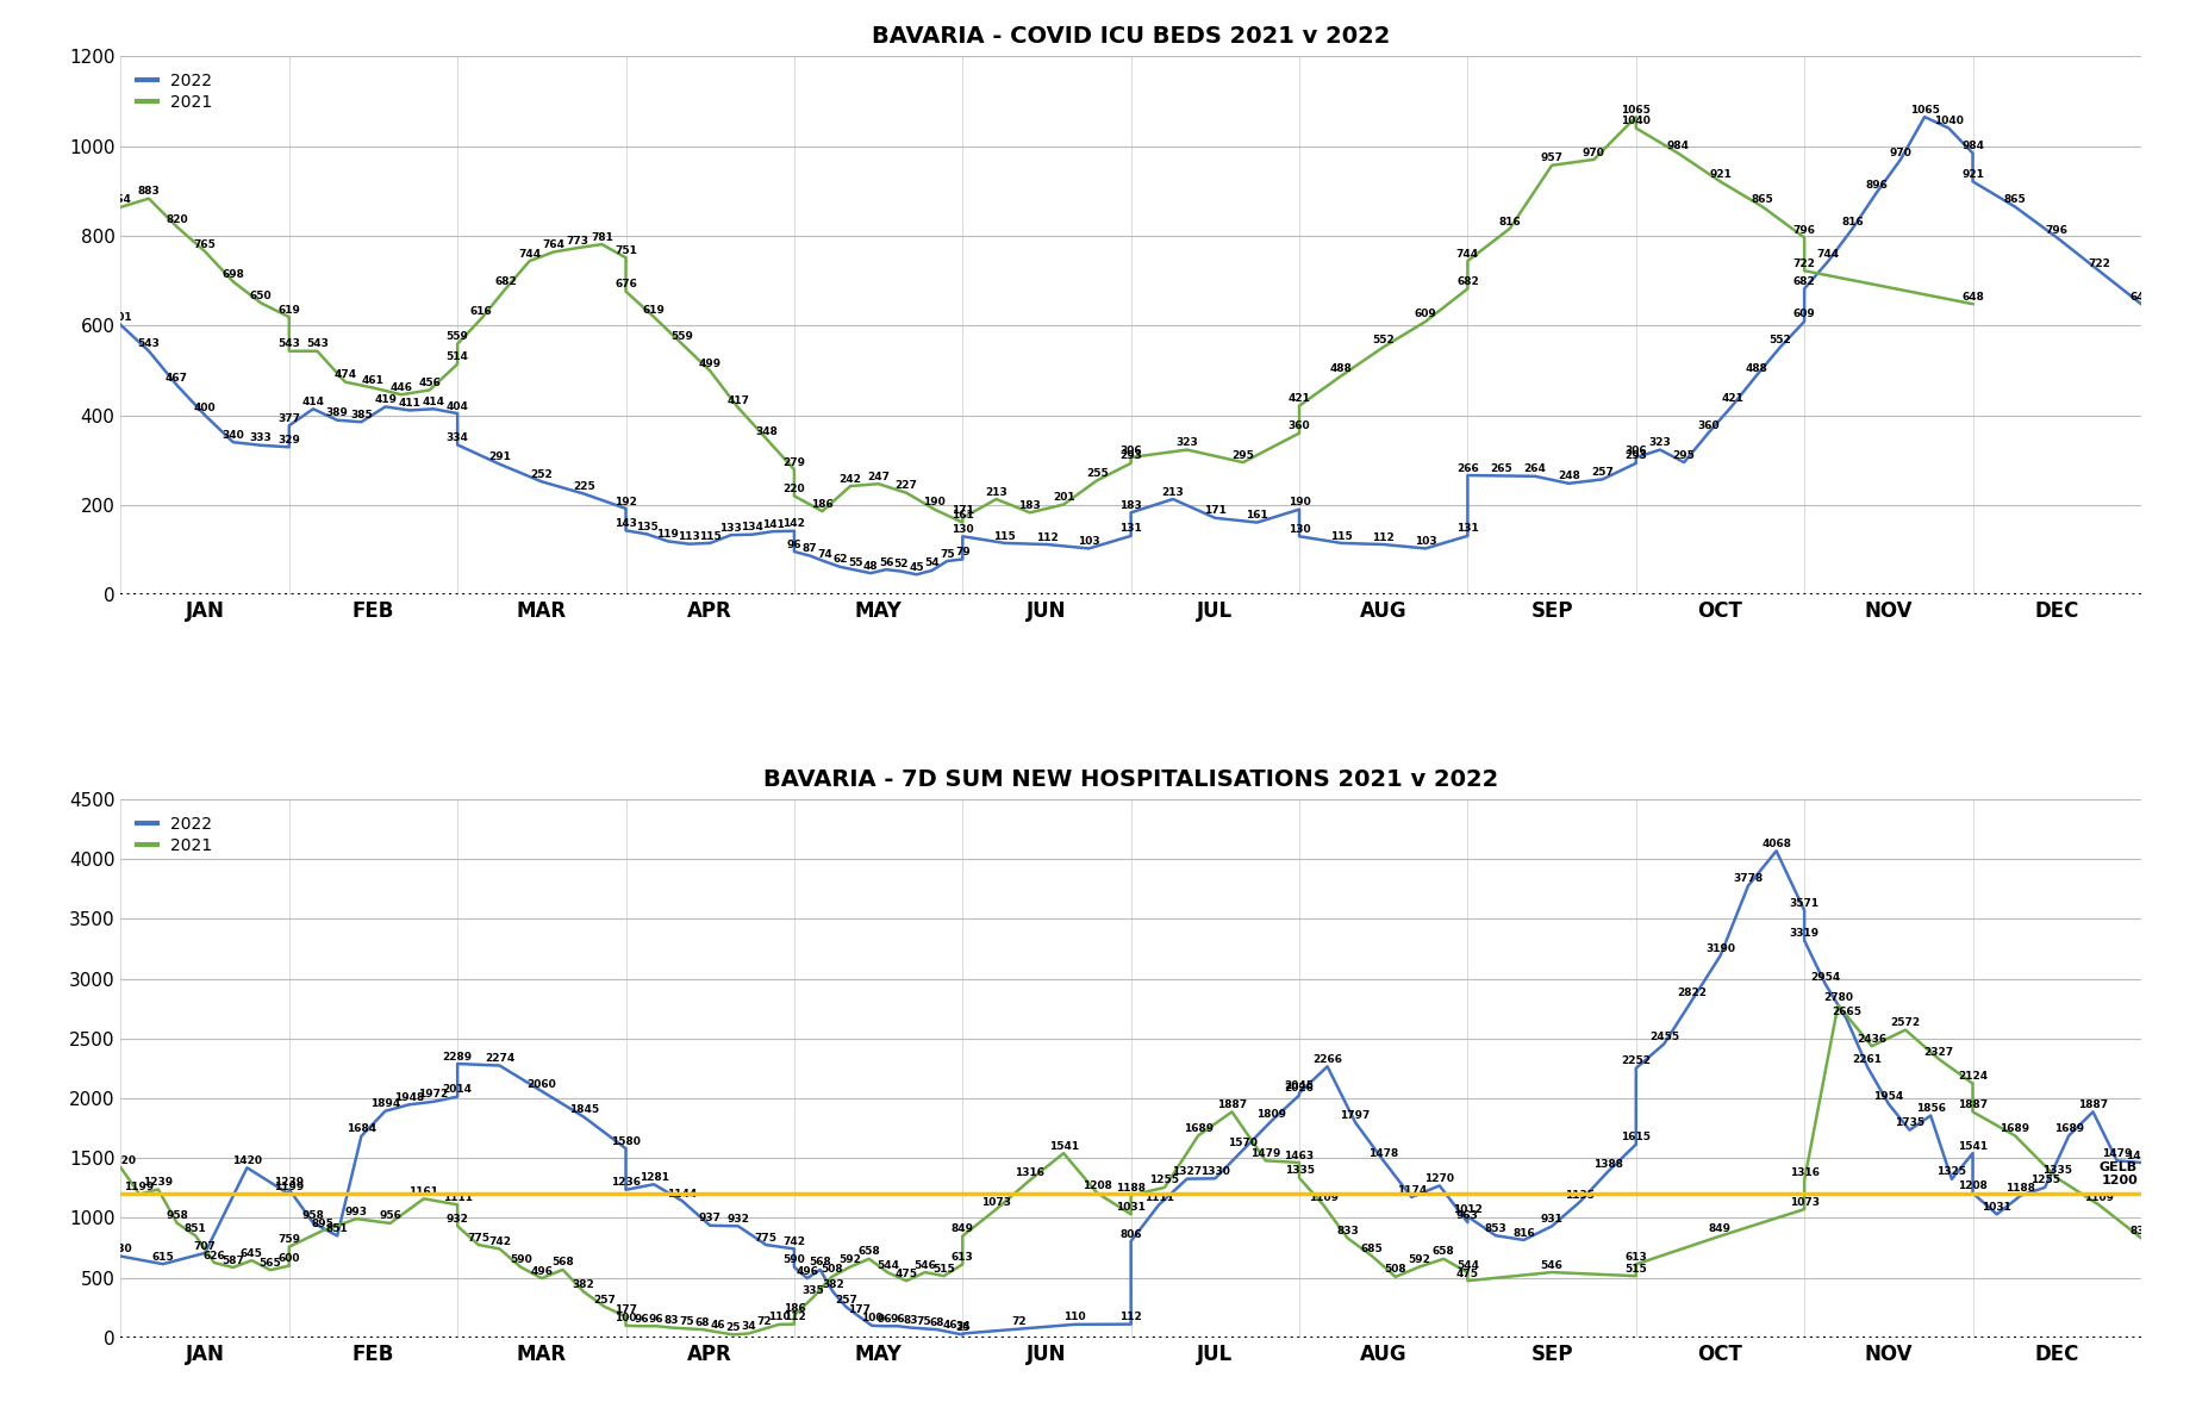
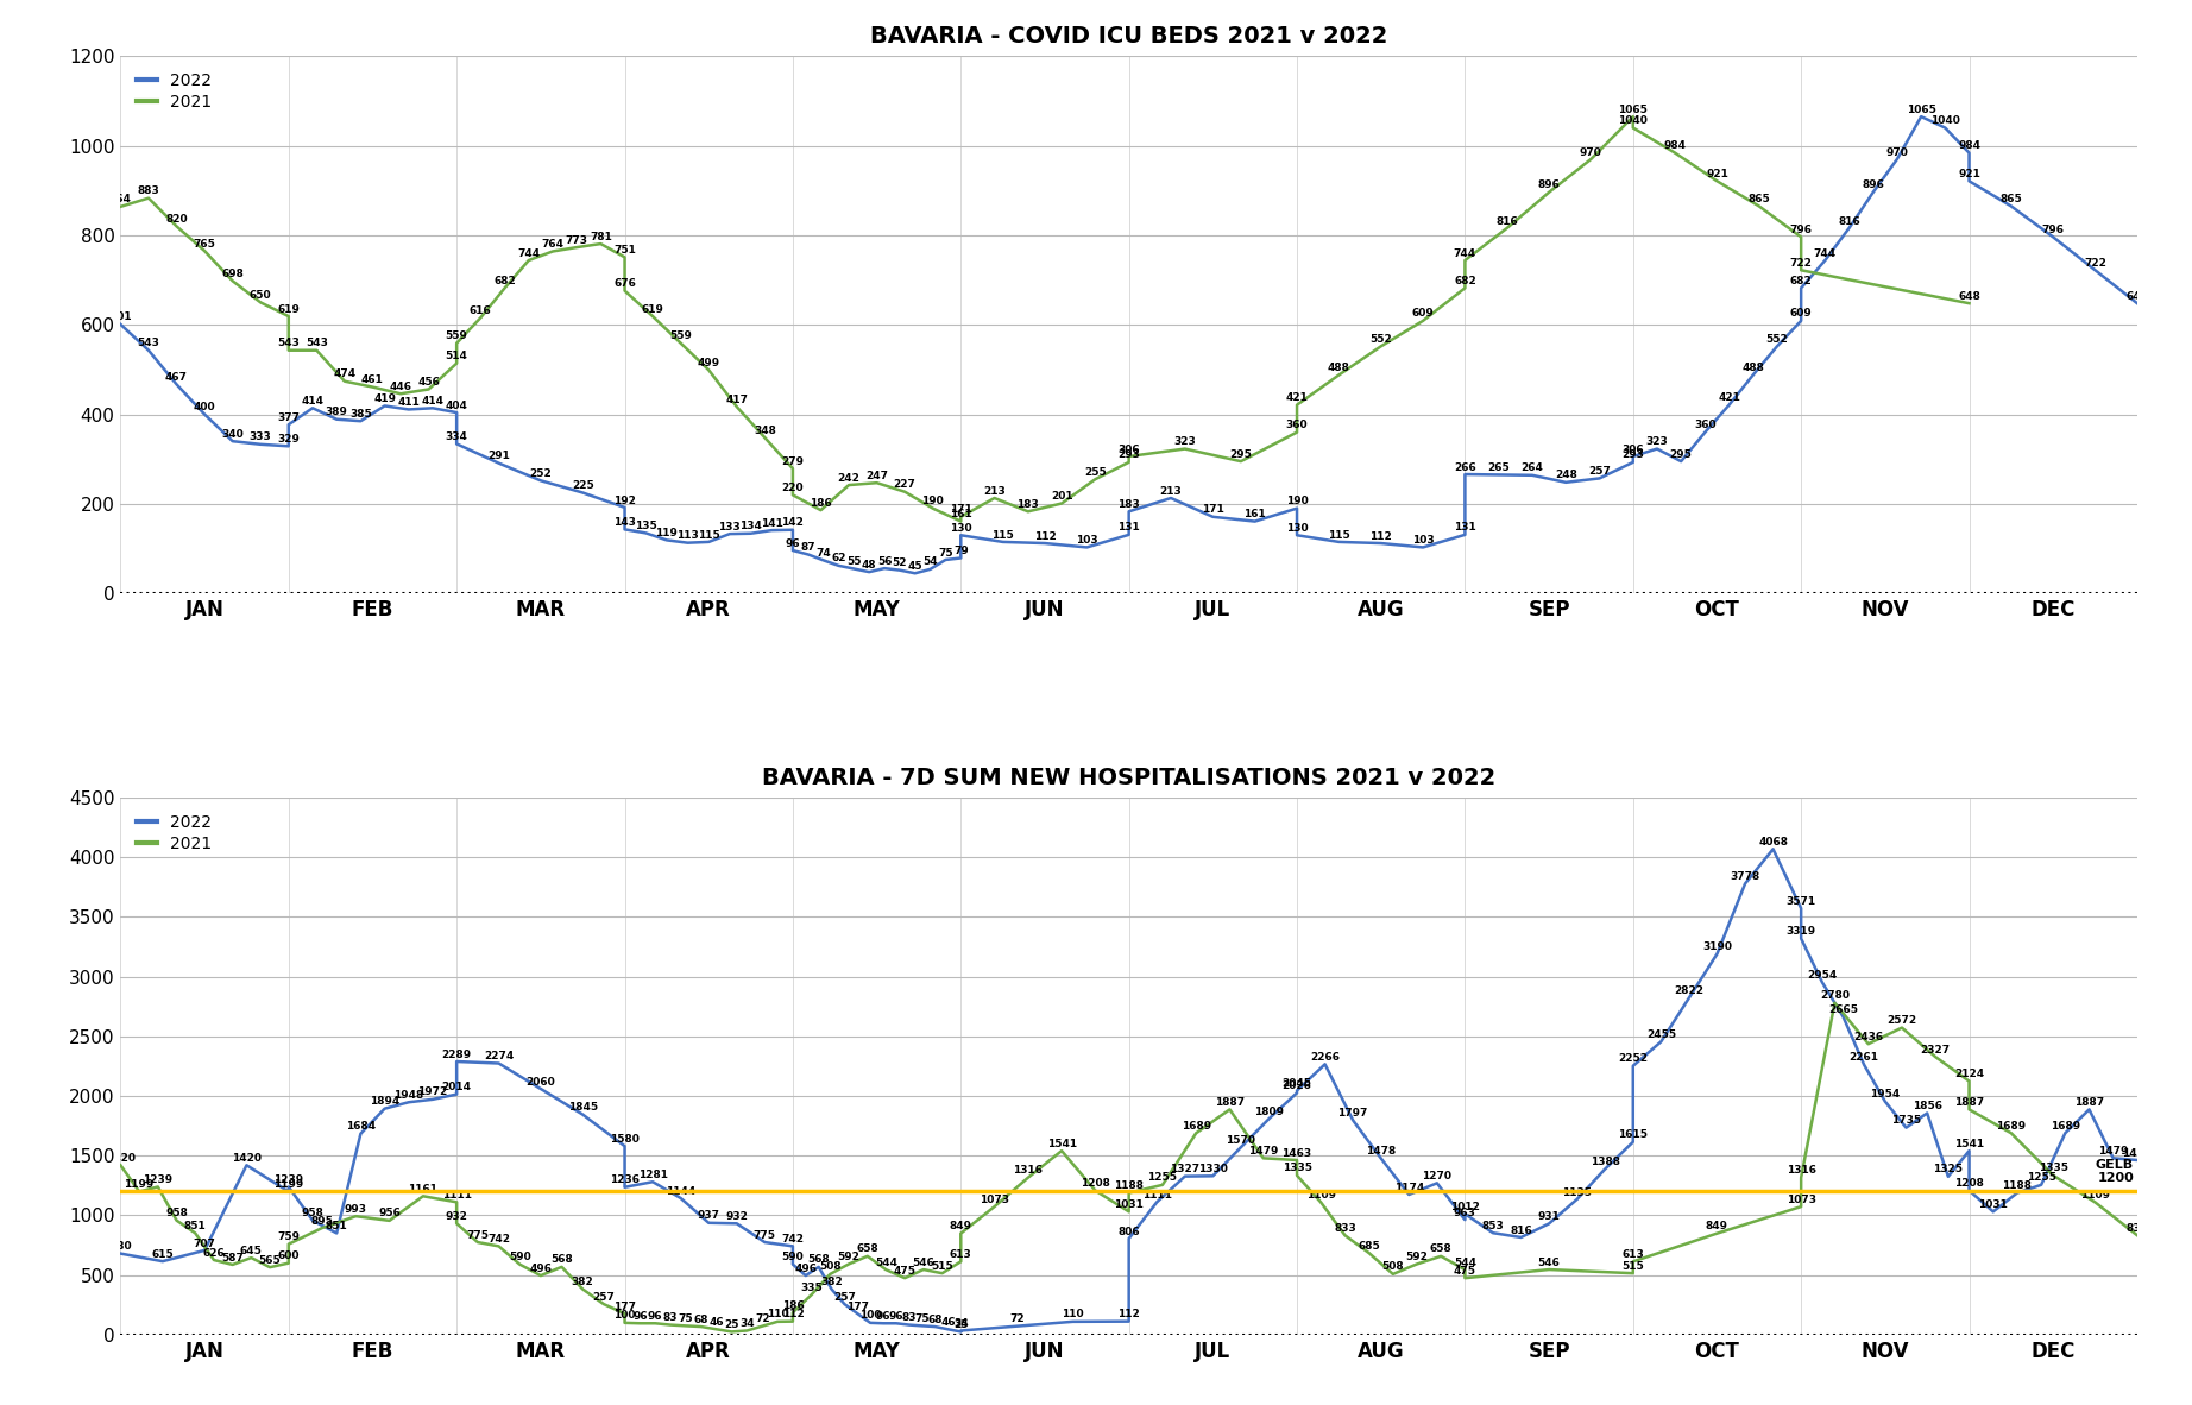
BAVARIA - COVID ICU BEDS 2021 v 2022/2021/SEP: 957 -> 896
